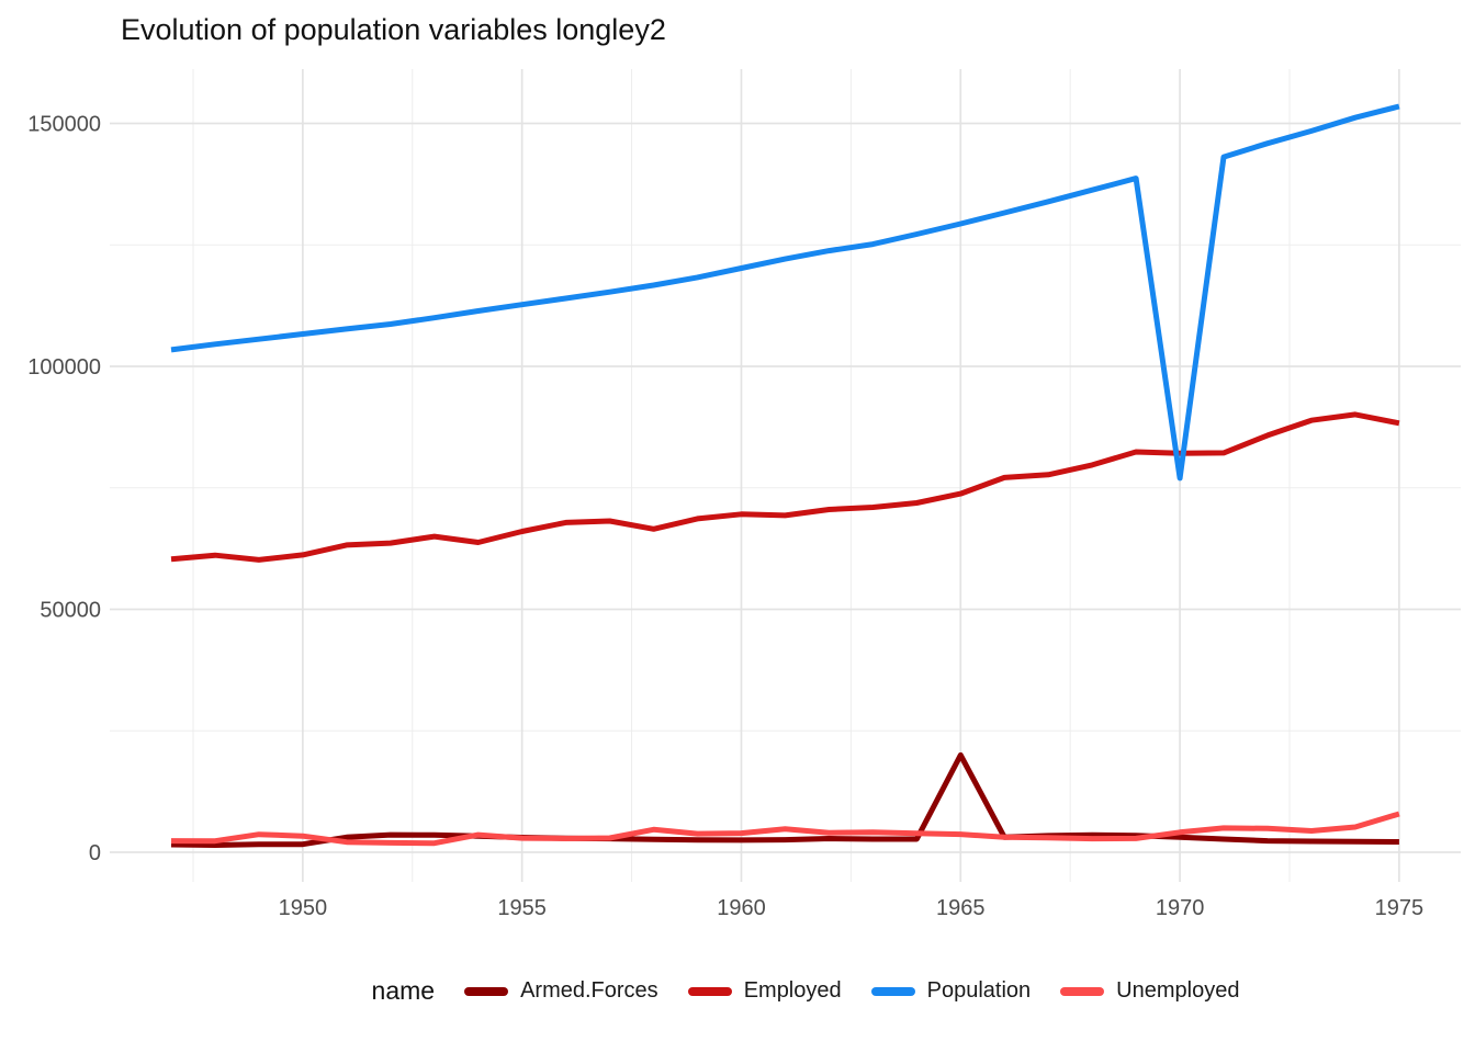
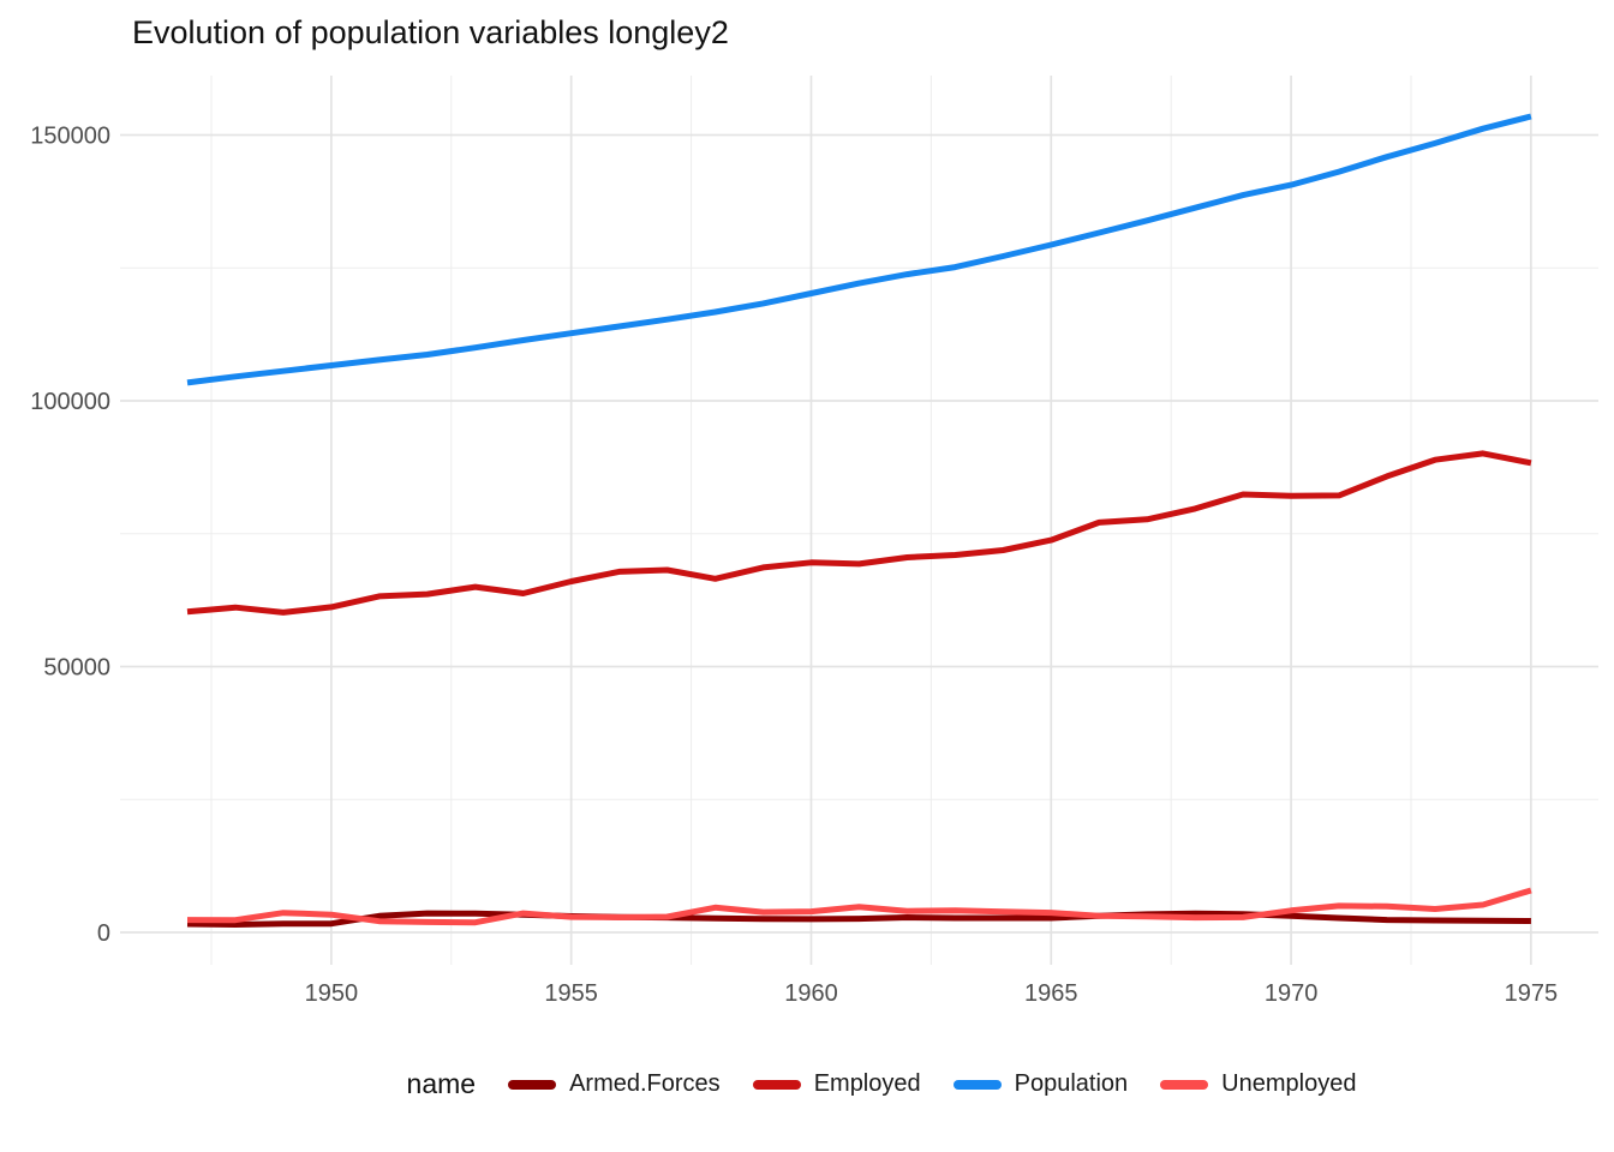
Armed.Forces/1965: 20000 -> 3000
Population/1970: 77000 -> 141000
